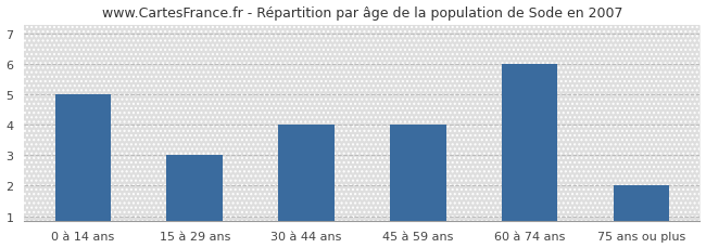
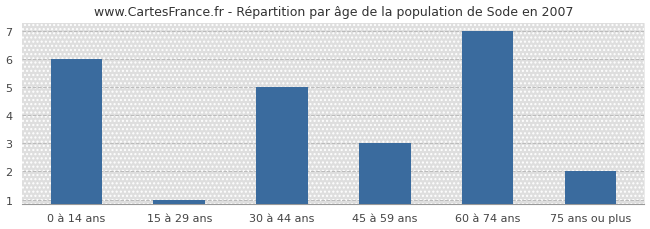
0 à 14 ans: 5 -> 6
15 à 29 ans: 3 -> 1
30 à 44 ans: 4 -> 5
45 à 59 ans: 4 -> 3
60 à 74 ans: 6 -> 7
